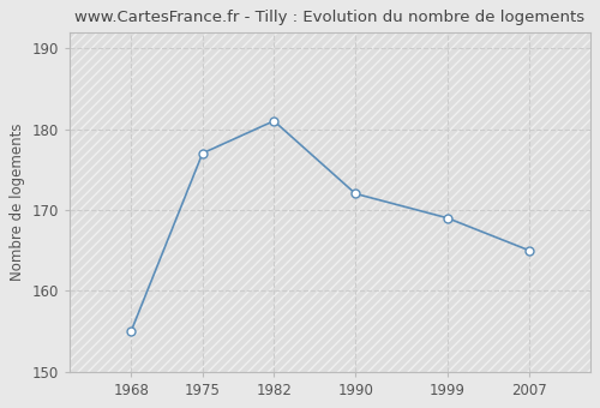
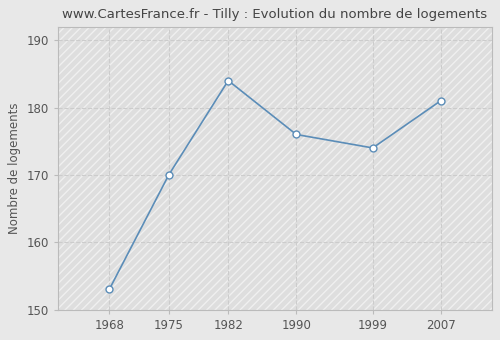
1968: 155 -> 153
1975: 177 -> 170
1982: 181 -> 184
1990: 172 -> 176
1999: 169 -> 174
2007: 165 -> 181
